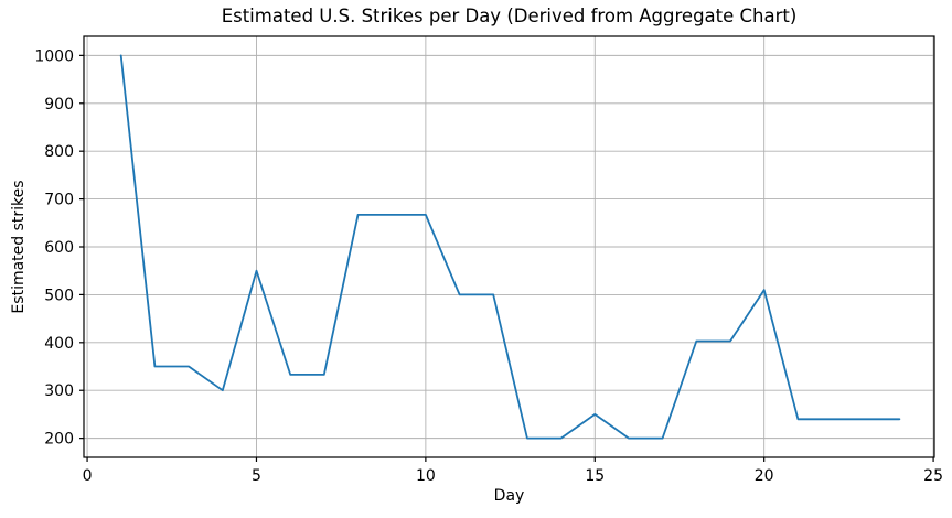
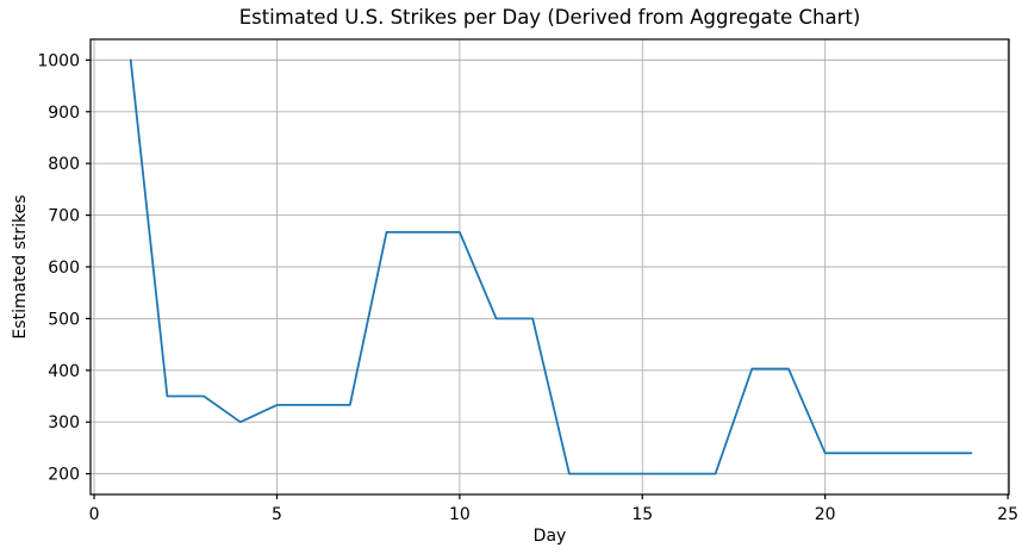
5: 550 -> 330
15: 250 -> 200
20: 510 -> 240
